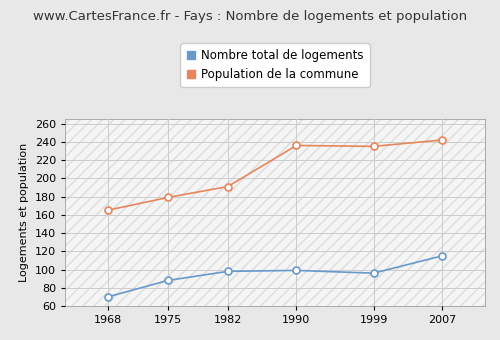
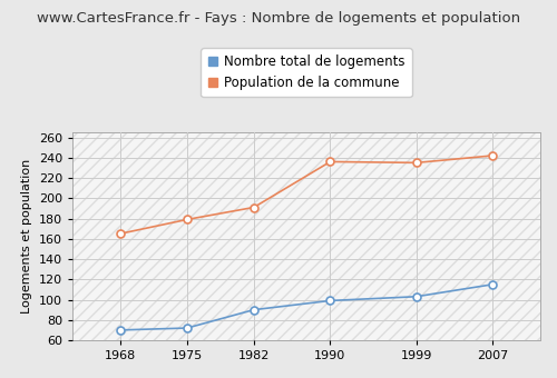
Nombre total de logements/1975: 88 -> 72
Nombre total de logements/1982: 98 -> 90
Nombre total de logements/1999: 96 -> 103
